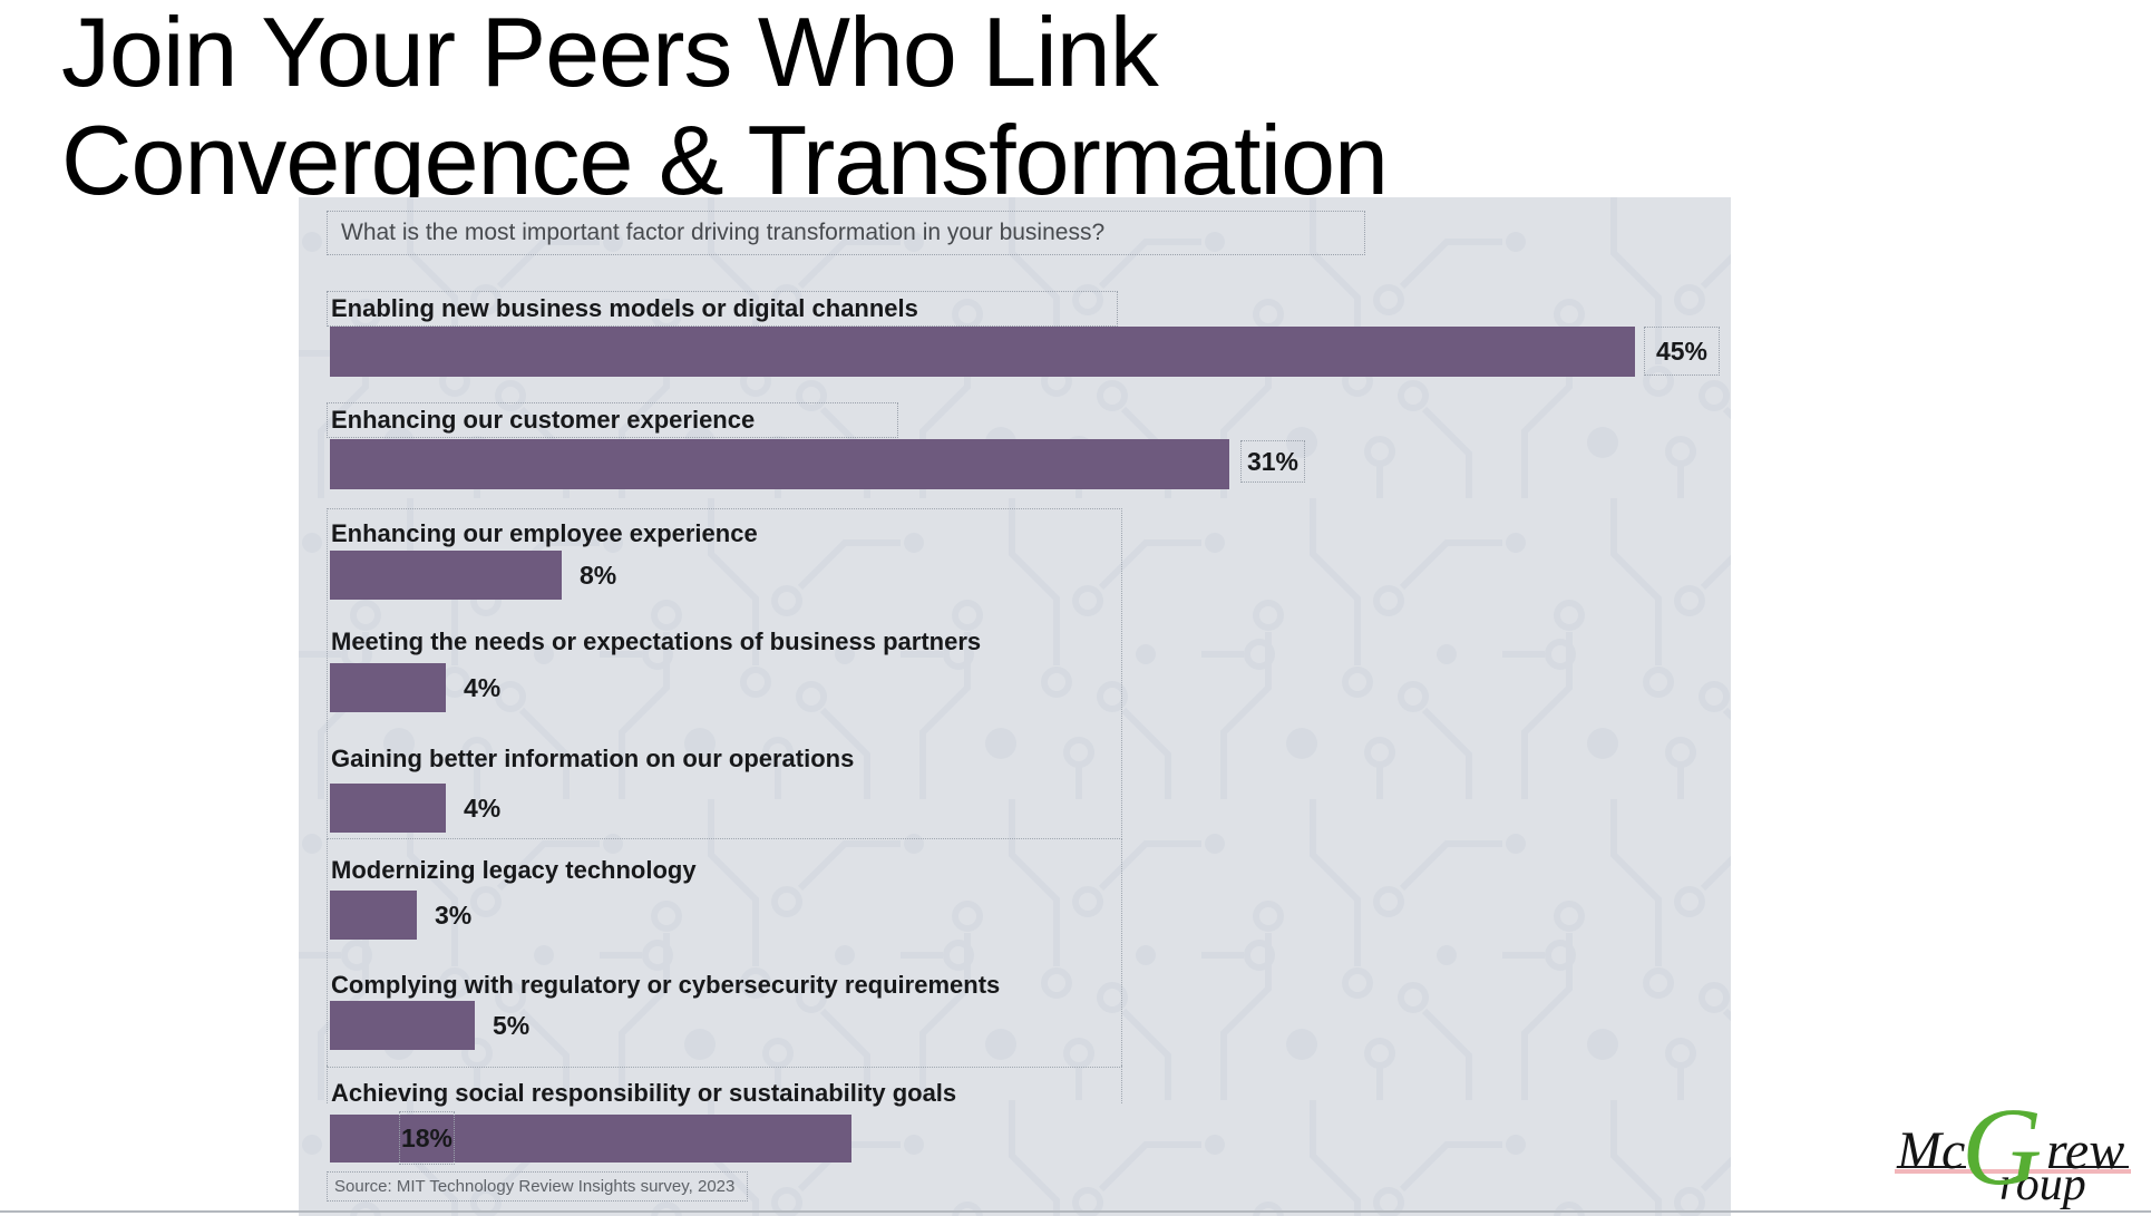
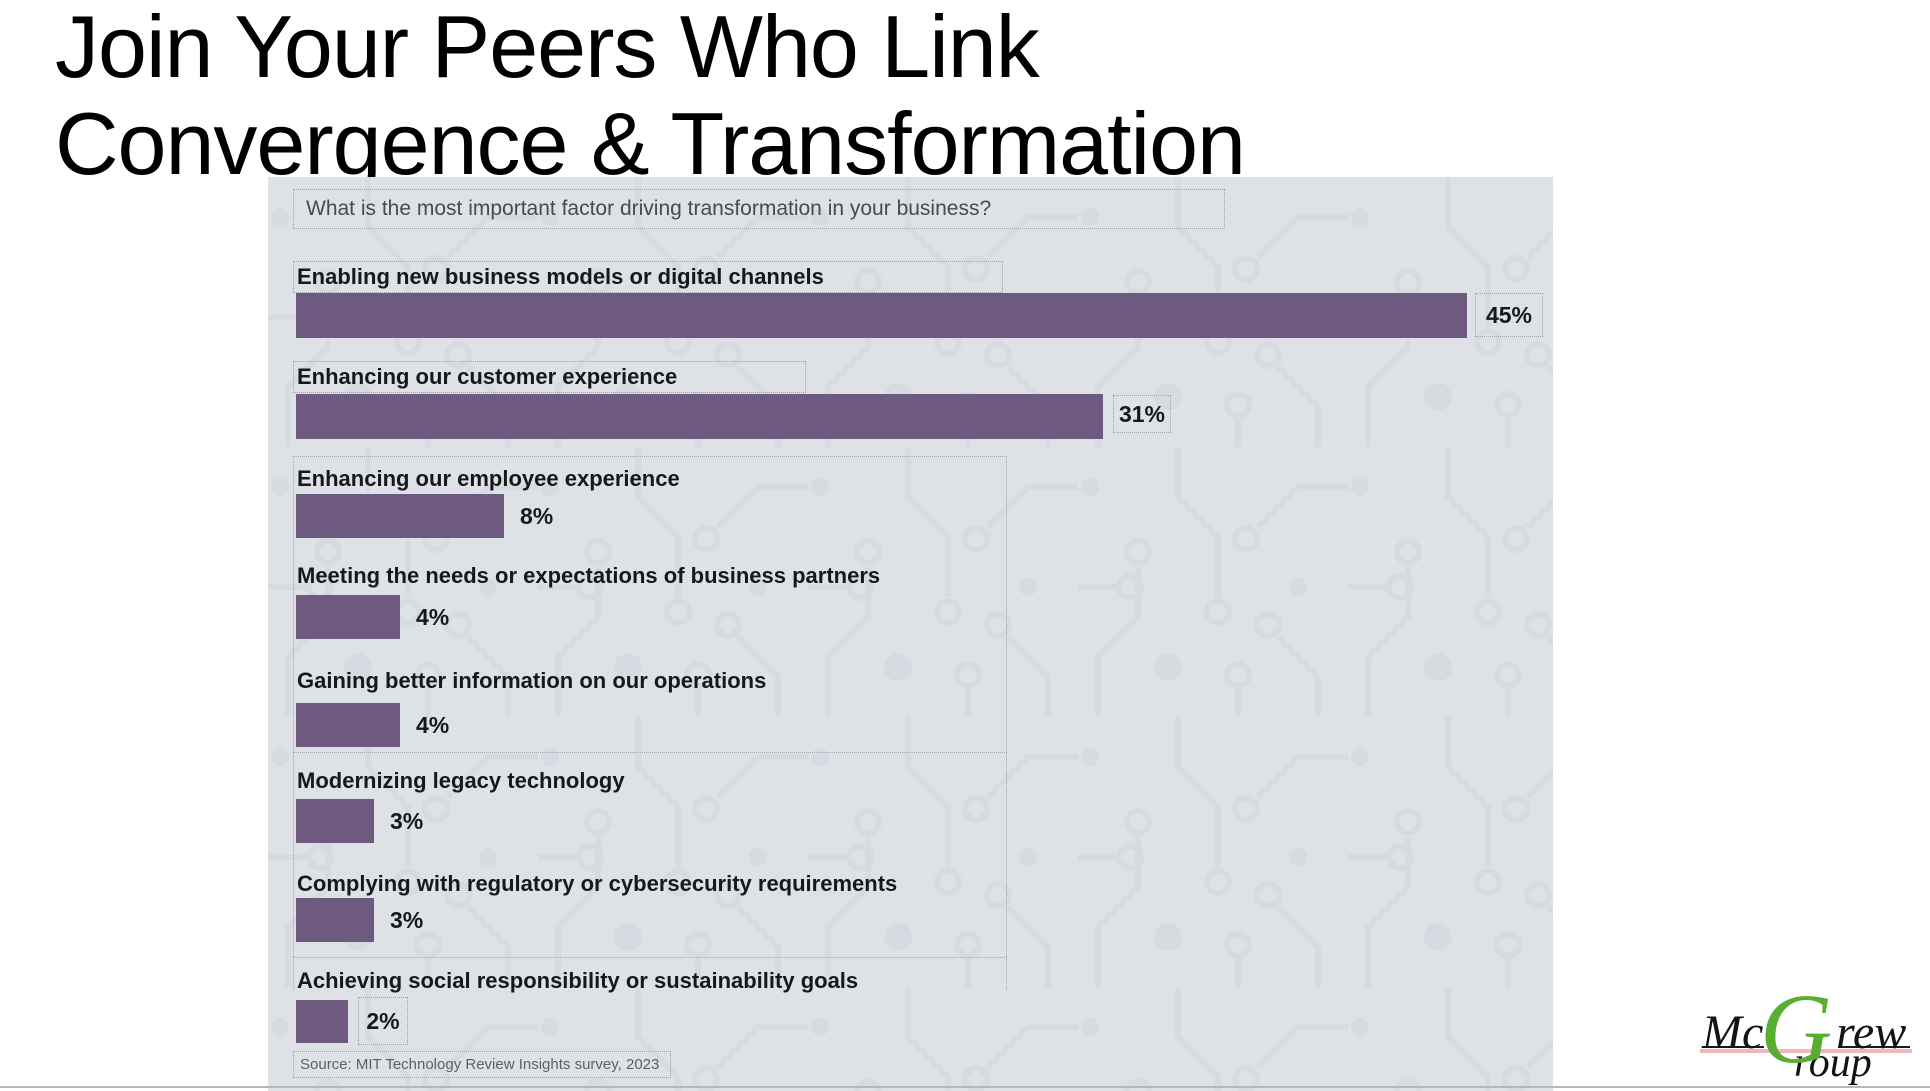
Complying with regulatory or cybersecurity requirements: 5% -> 3%
Achieving social responsibility or sustainability goals: 18% -> 2%
